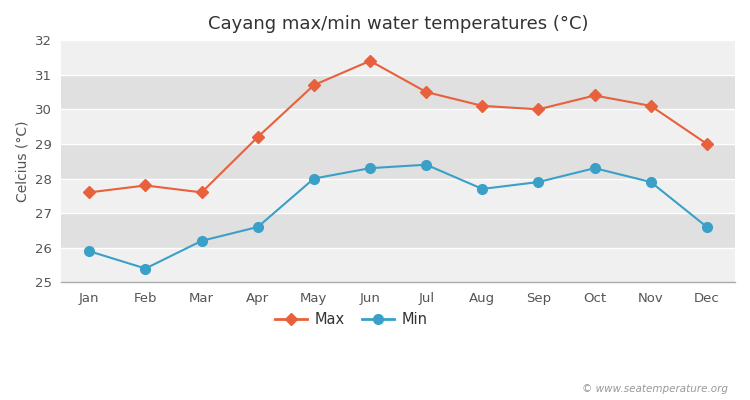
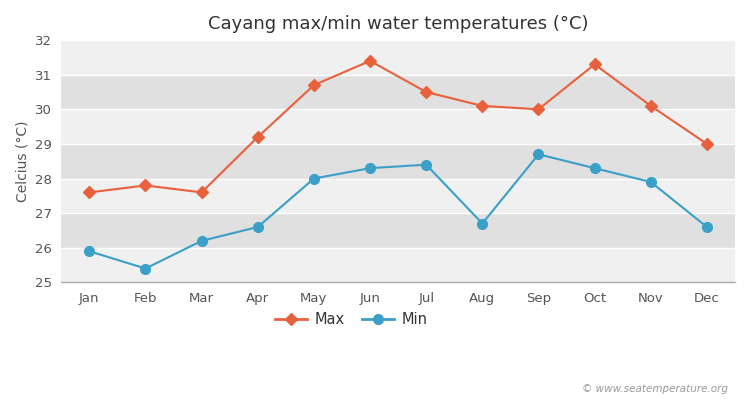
Min/Aug: 27.7 -> 26.7
Min/Sep: 27.9 -> 28.7
Max/Oct: 30.4 -> 31.3
